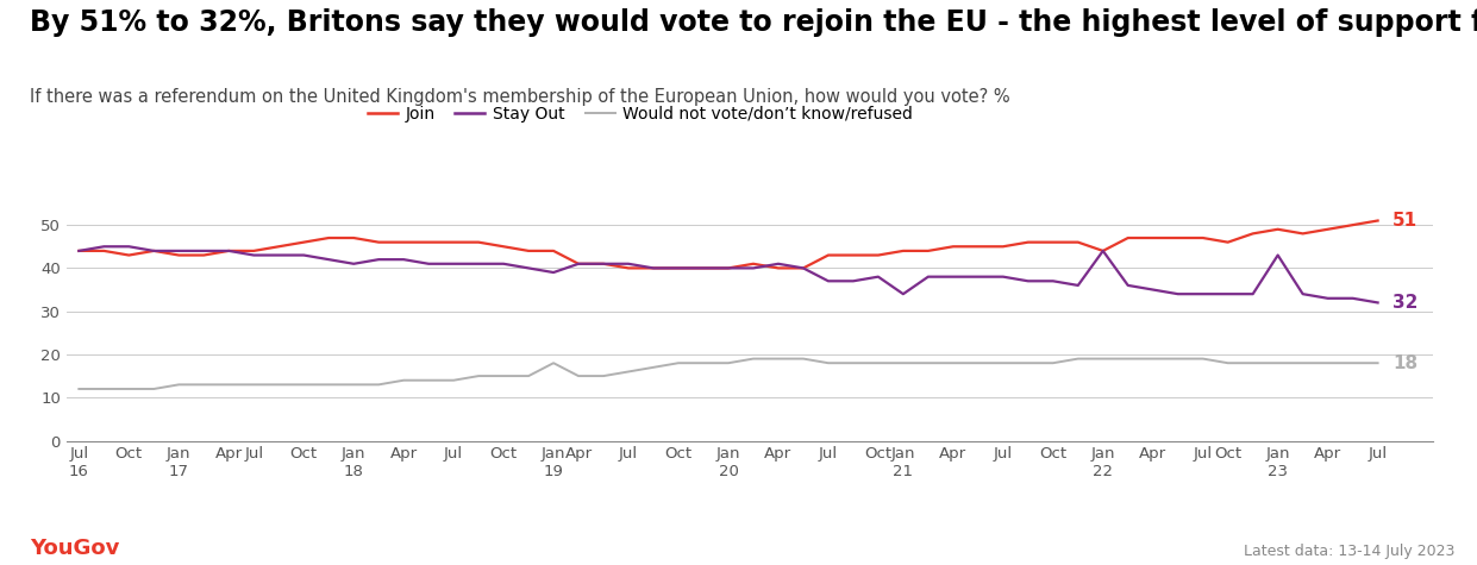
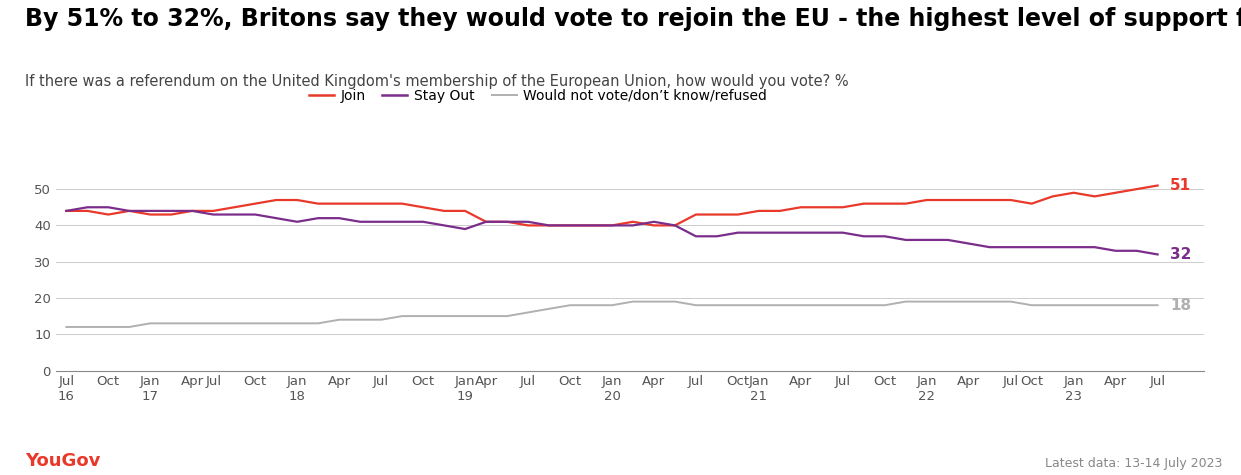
Would not vote/don’t know/refused/Jan 19: 18 -> 15
Stay Out/Jan 21: 34 -> 38
Join/Jan 22: 44 -> 47
Stay Out/Jan 22: 44 -> 36
Stay Out/Jan 23: 43 -> 34
